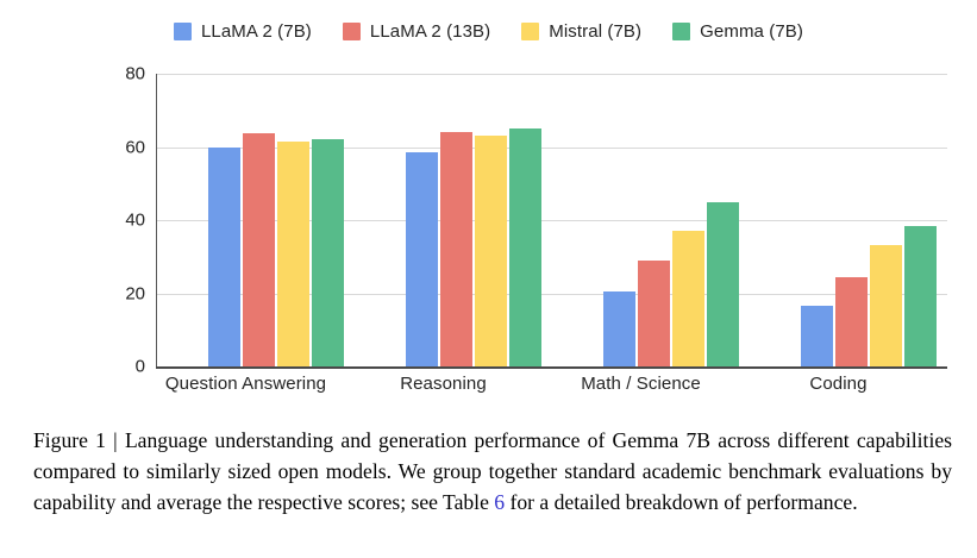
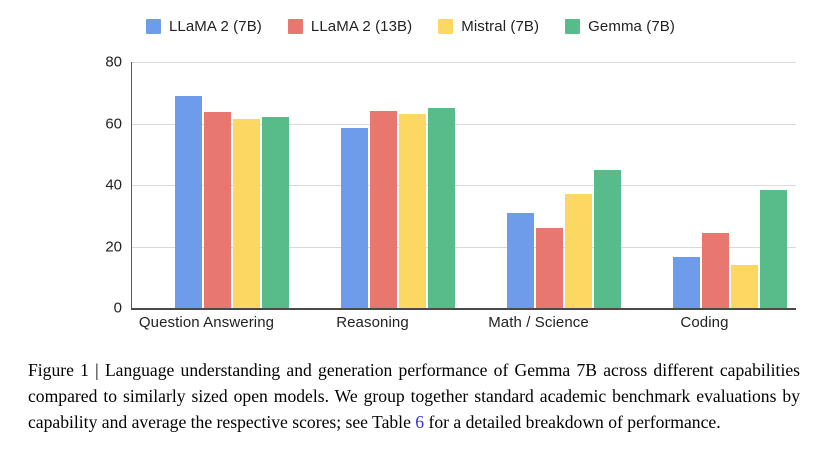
LLaMA 2 (7B)/Question Answering: 60 -> 69
LLaMA 2 (7B)/Math / Science: 21 -> 31
LLaMA 2 (13B)/Math / Science: 29 -> 26
Mistral (7B)/Coding: 33 -> 14
